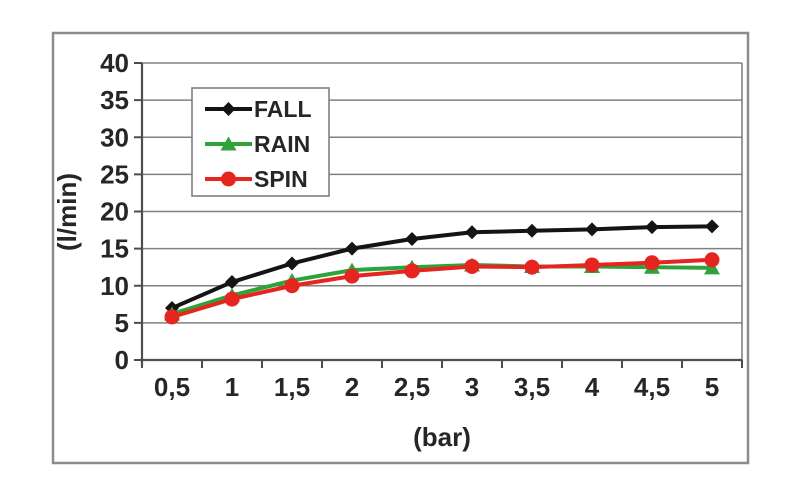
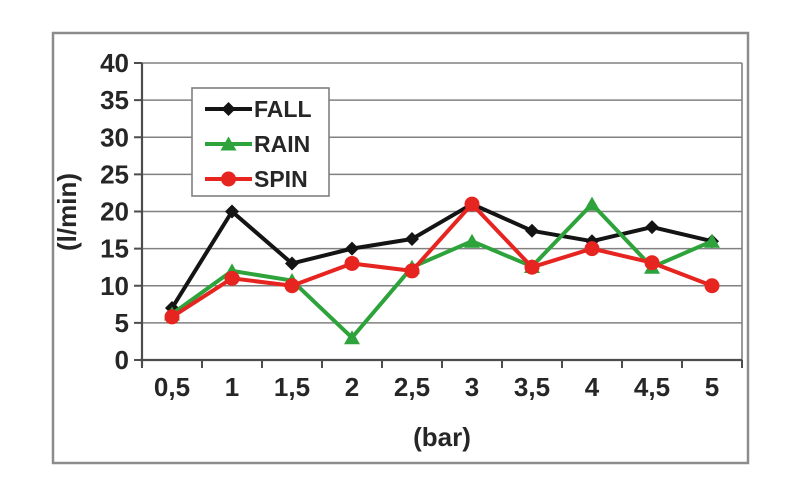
FALL/1: 10 -> 20
RAIN/1: 9 -> 12
SPIN/1: 8 -> 11
RAIN/2: 12 -> 3
SPIN/2: 11 -> 13
FALL/3: 17 -> 21
RAIN/3: 13 -> 16
SPIN/3: 13 -> 21
FALL/4: 18 -> 16
RAIN/4: 13 -> 21
SPIN/4: 13 -> 15
FALL/5: 18 -> 16
RAIN/5: 12 -> 16
SPIN/5: 14 -> 10
